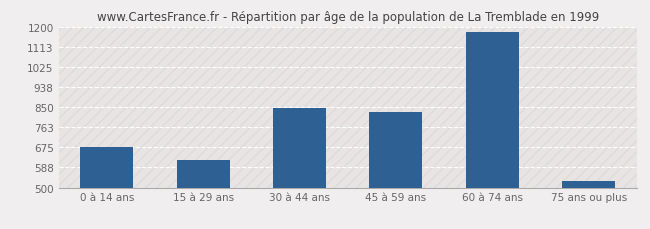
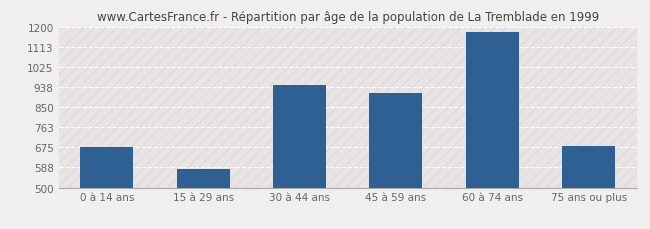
15 à 29 ans: 620 -> 580
30 à 44 ans: 848 -> 945
45 à 59 ans: 830 -> 910
75 ans ou plus: 527 -> 680
